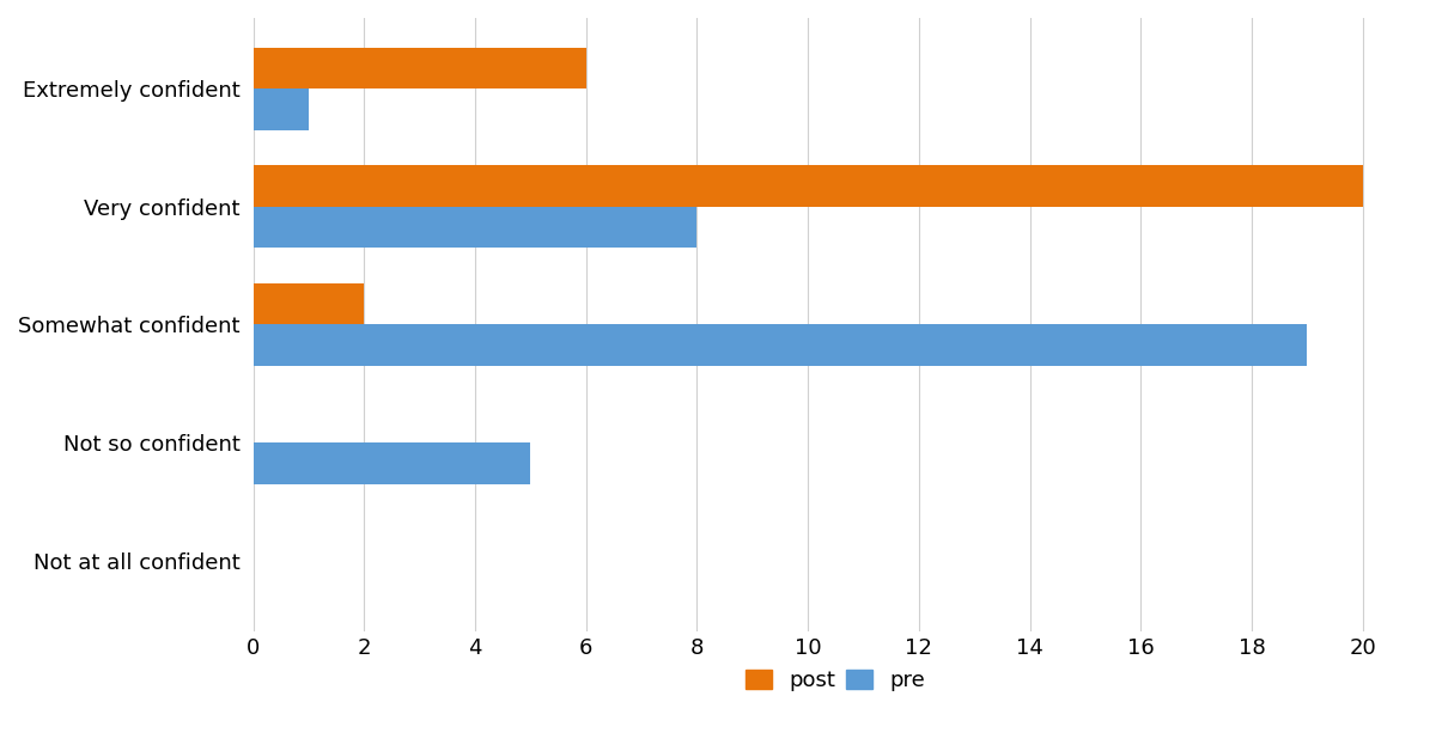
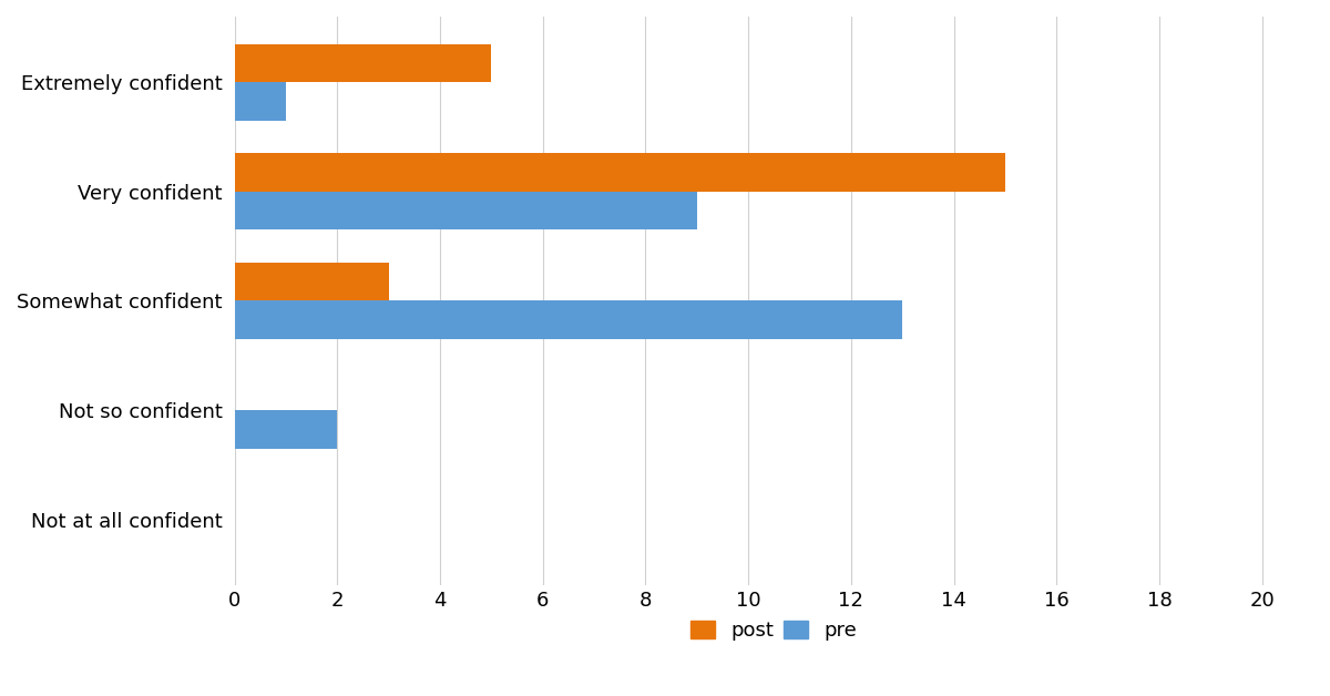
post/Extremely confident: 6 -> 5
post/Very confident: 20 -> 15
pre/Very confident: 8 -> 9
post/Somewhat confident: 2 -> 3
pre/Somewhat confident: 19 -> 13
pre/Not so confident: 5 -> 2
